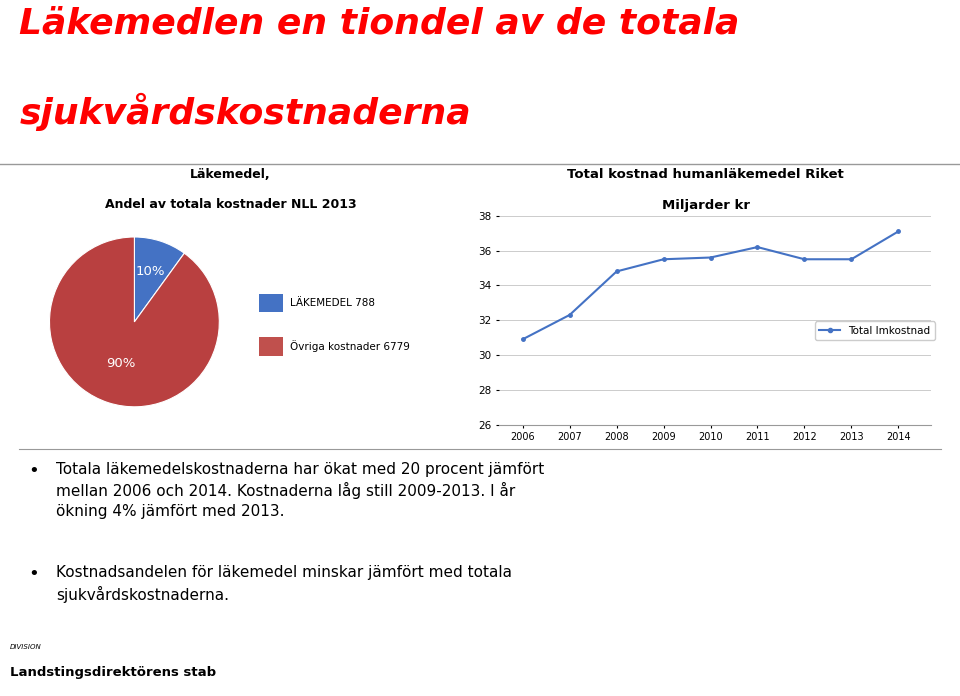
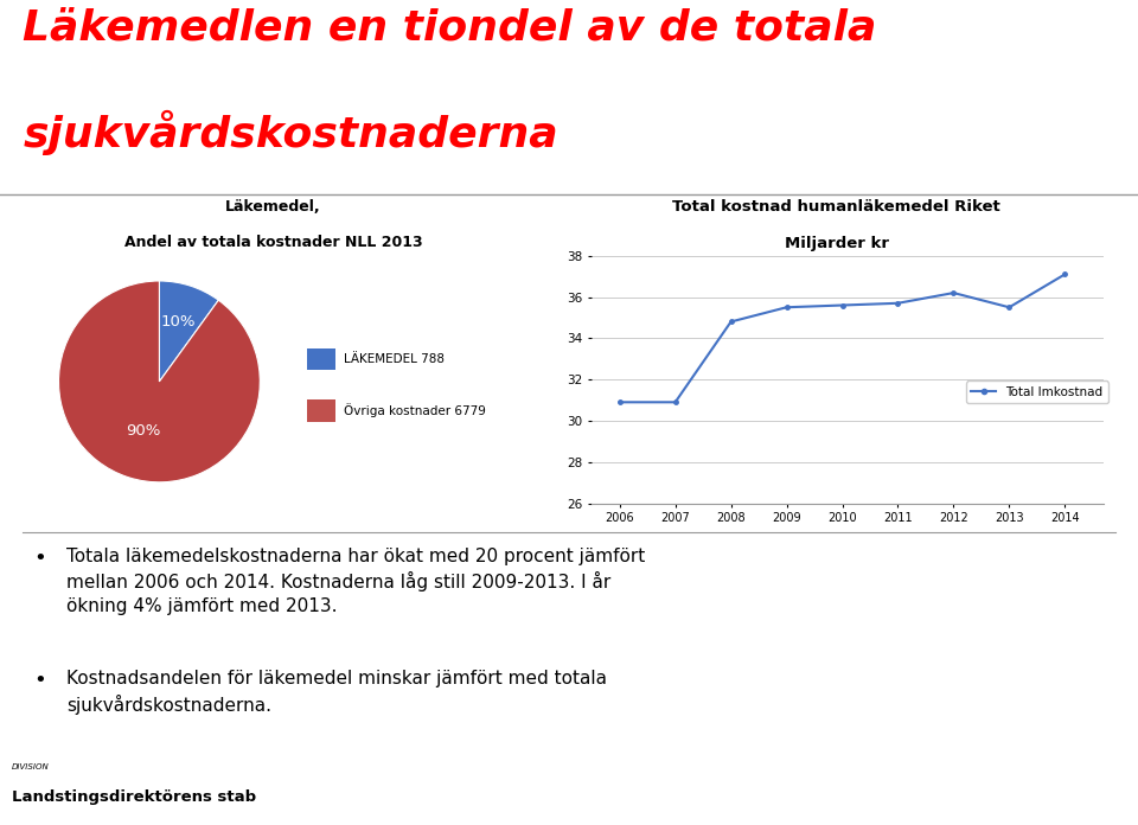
2007: 32.3 -> 30.9
2011: 36.2 -> 35.7
2012: 35.5 -> 36.2
